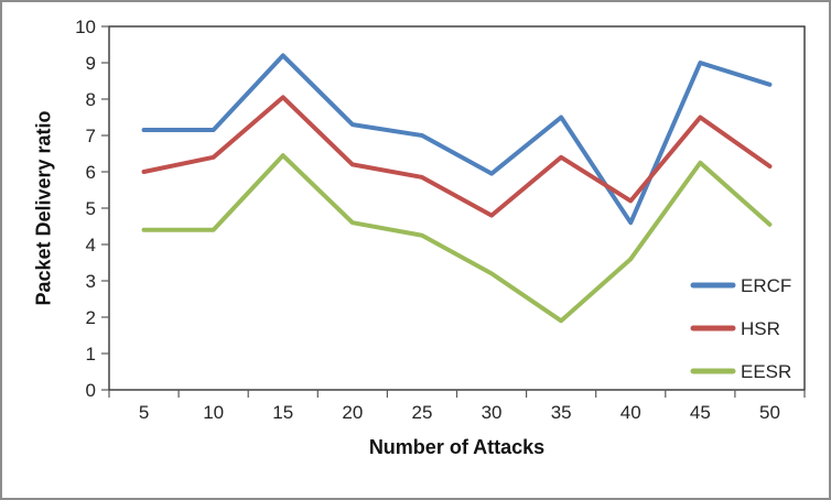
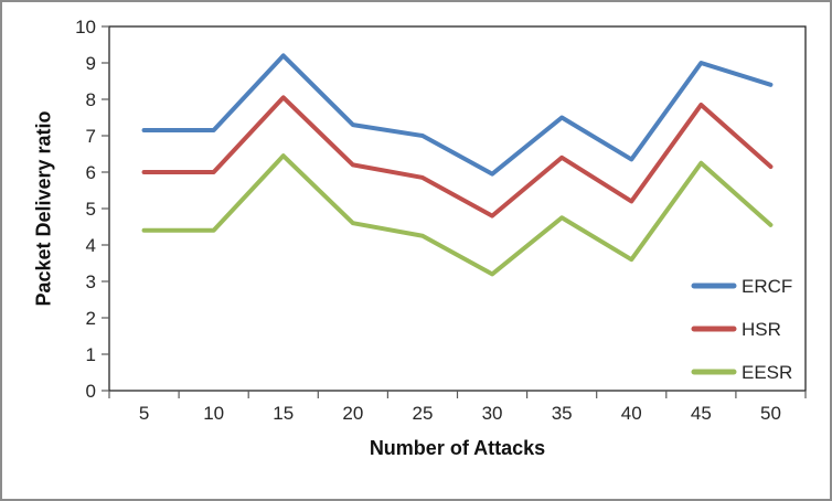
HSR/10: 6.4 -> 6.0
EESR/35: 1.9 -> 4.8
ERCF/40: 4.6 -> 6.3
HSR/45: 7.5 -> 7.8
